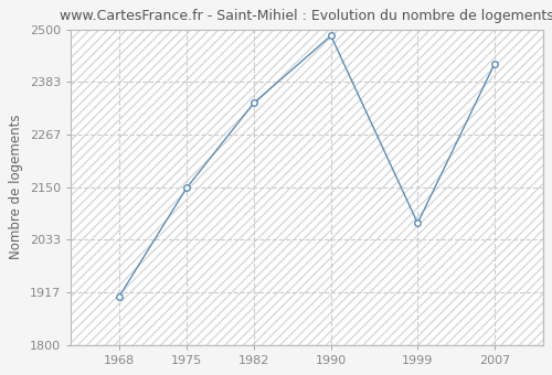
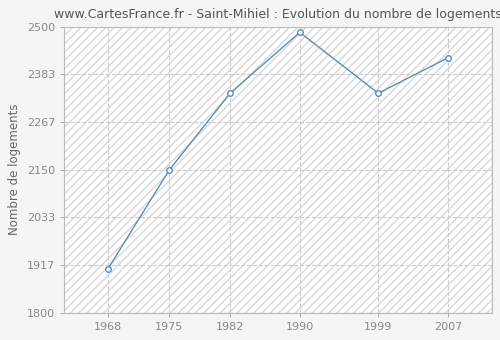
1999: 2070 -> 2337
